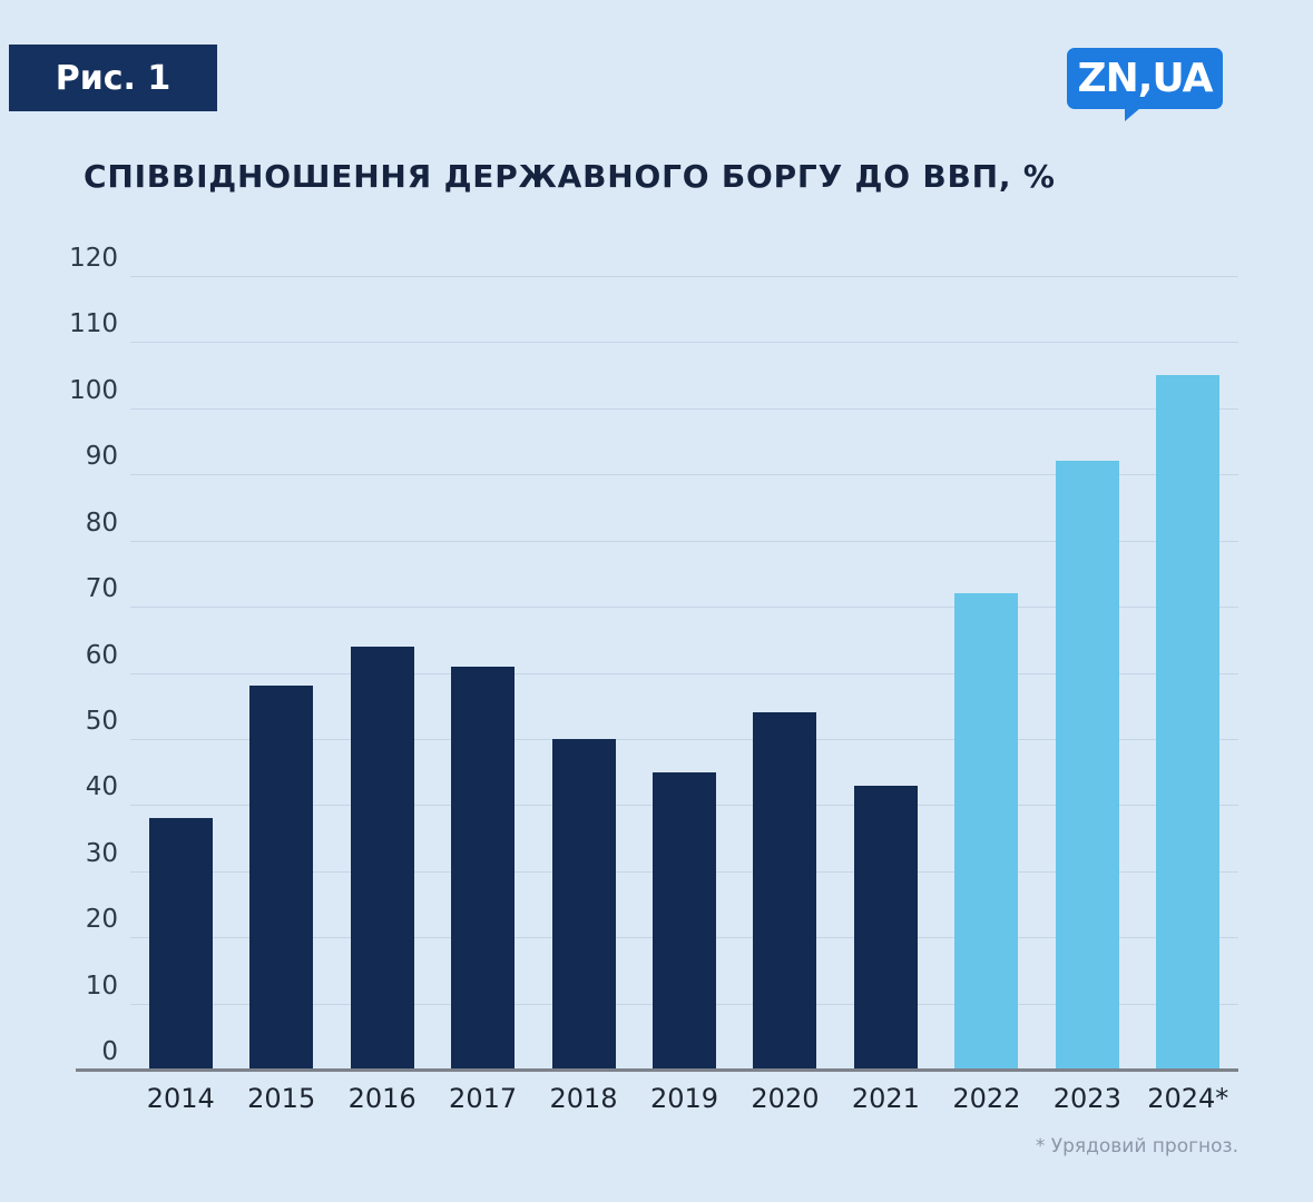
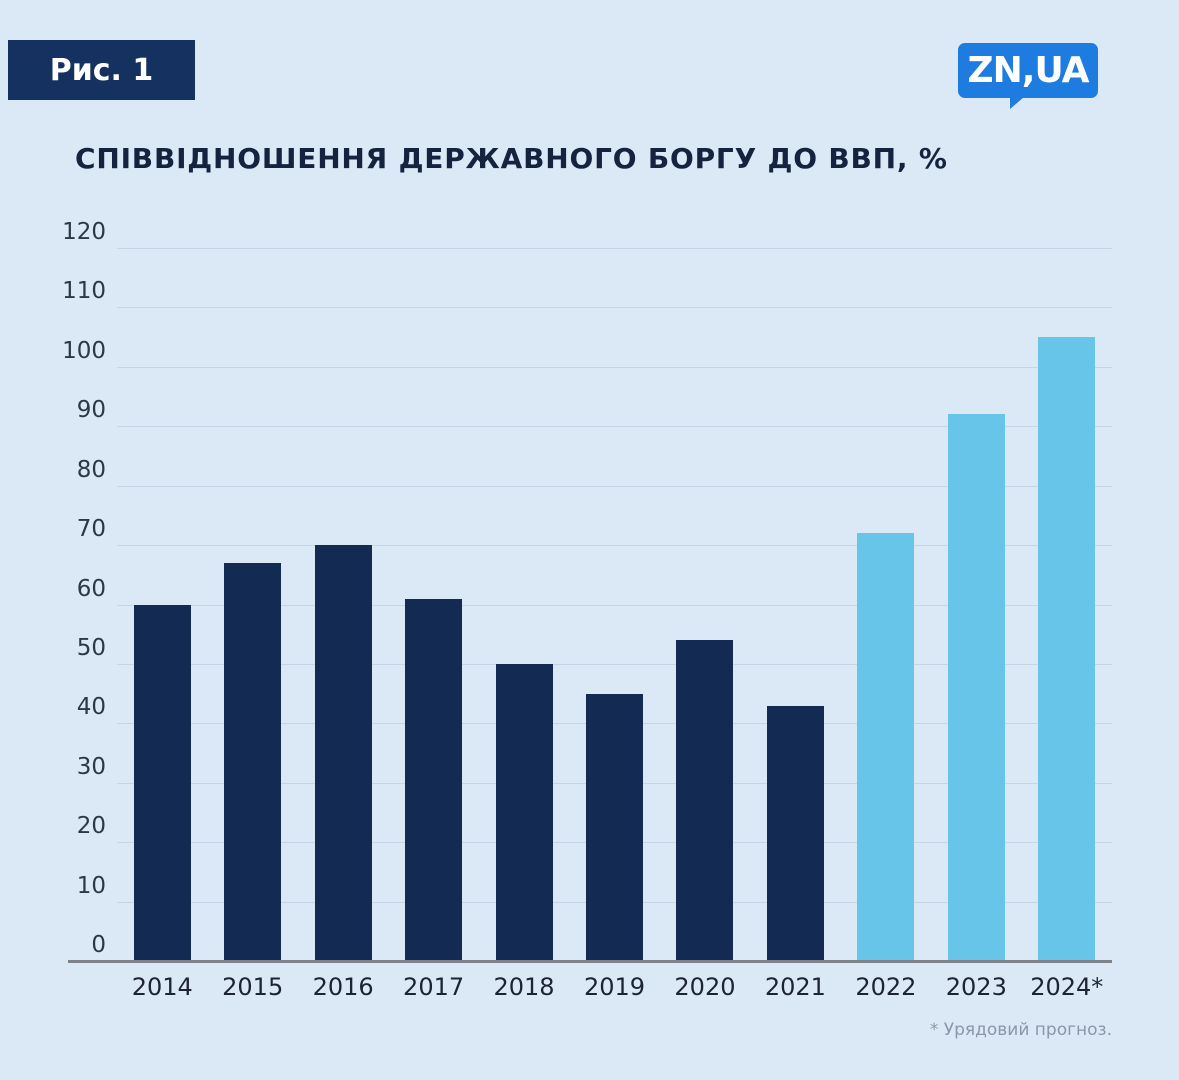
2014: 38 -> 60
2015: 58 -> 67
2016: 64 -> 70
